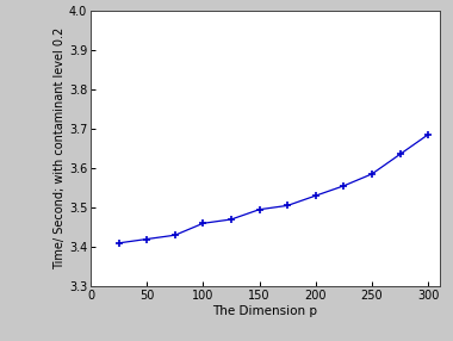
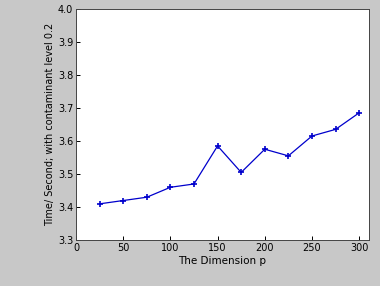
150: 3.495 -> 3.585
200: 3.530 -> 3.575
250: 3.585 -> 3.615
